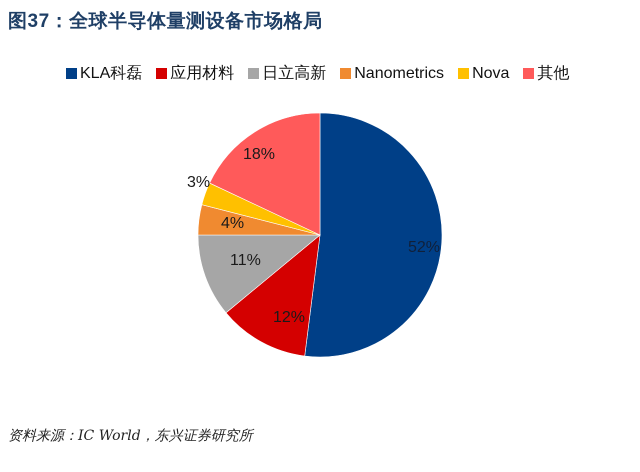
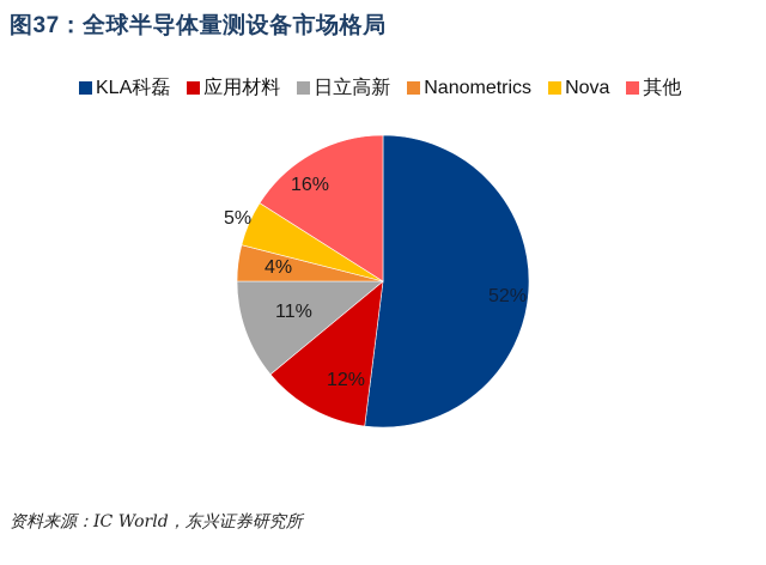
Nova: 3% -> 5%
其他: 18% -> 16%
